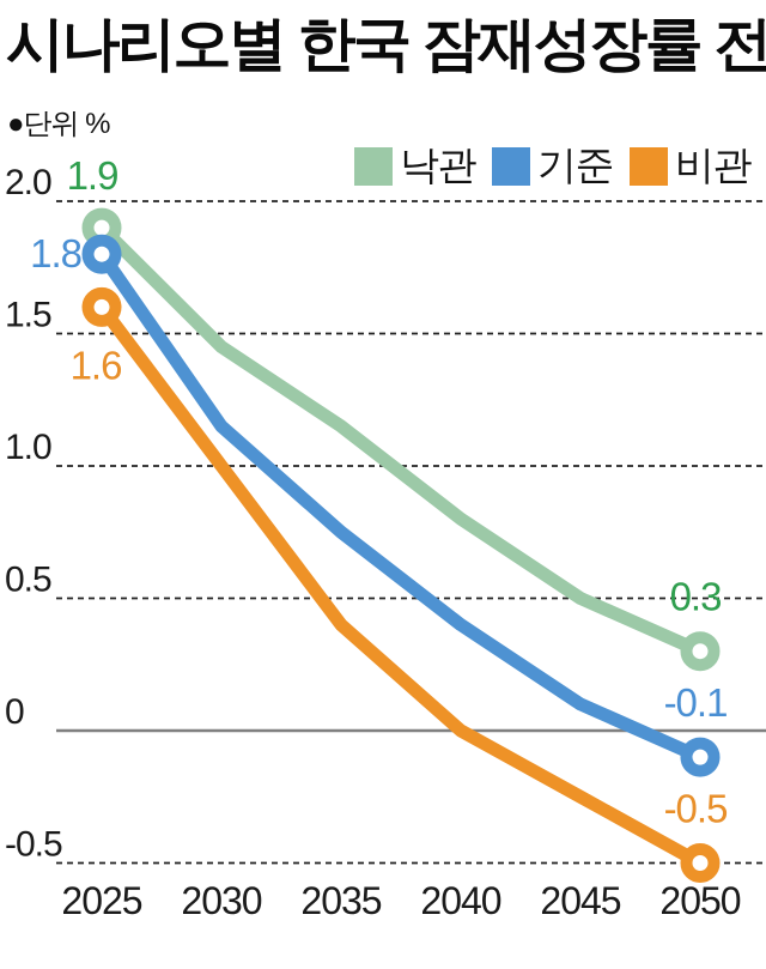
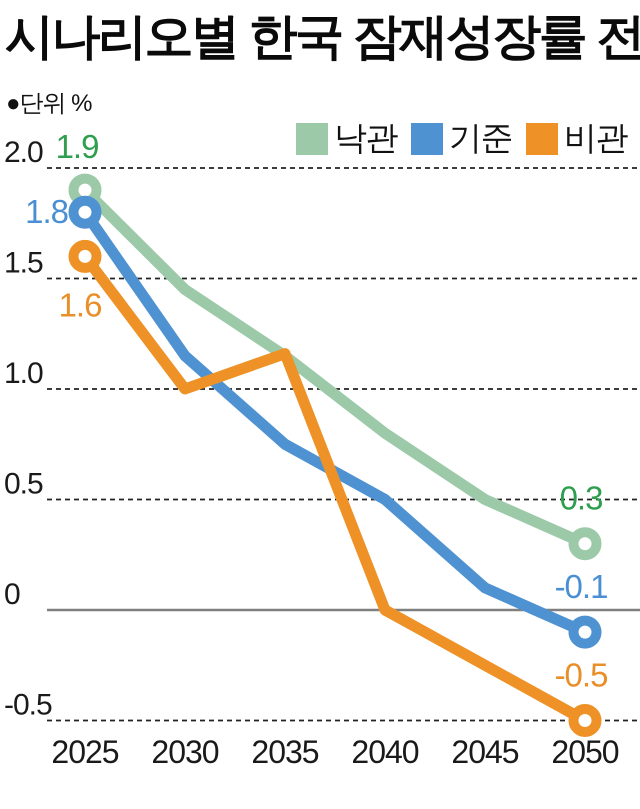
비관/2035: 0.40 -> 1.16
기준/2040: 0.40 -> 0.50
